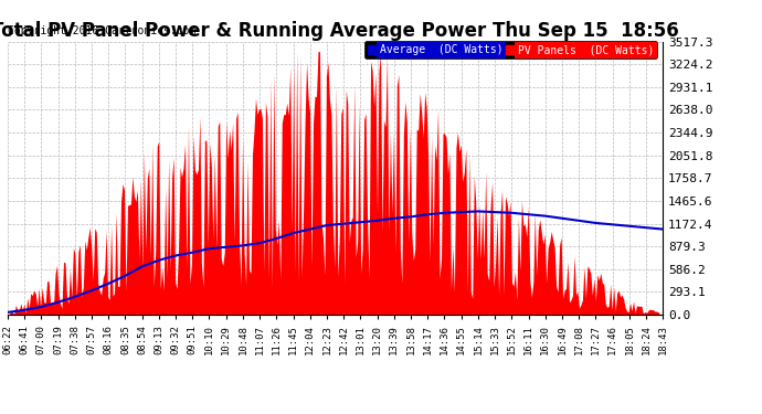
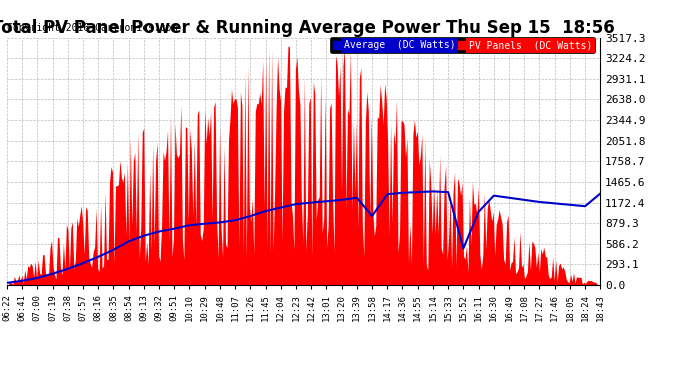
Average (DC Watts)/13:58: 1260 -> 980
Average (DC Watts)/15:52: 1310 -> 520
Average (DC Watts)/16:11: 1290 -> 1040
Average (DC Watts)/18:43: 1100 -> 1300
